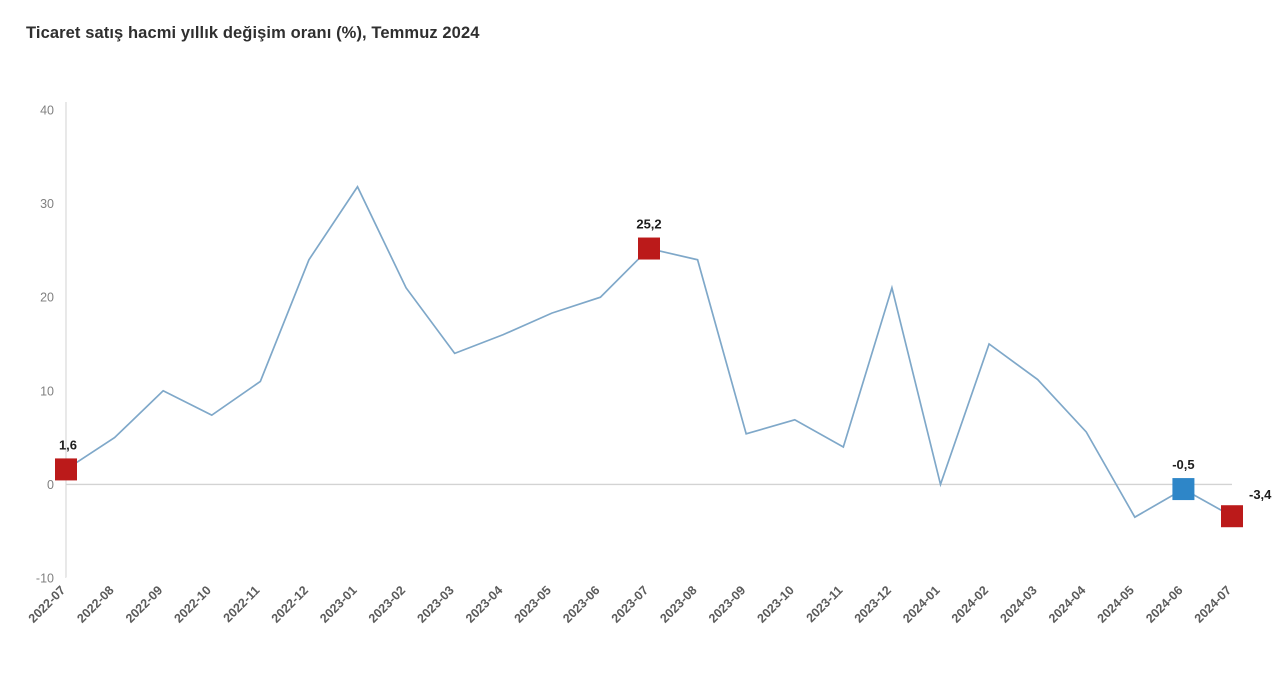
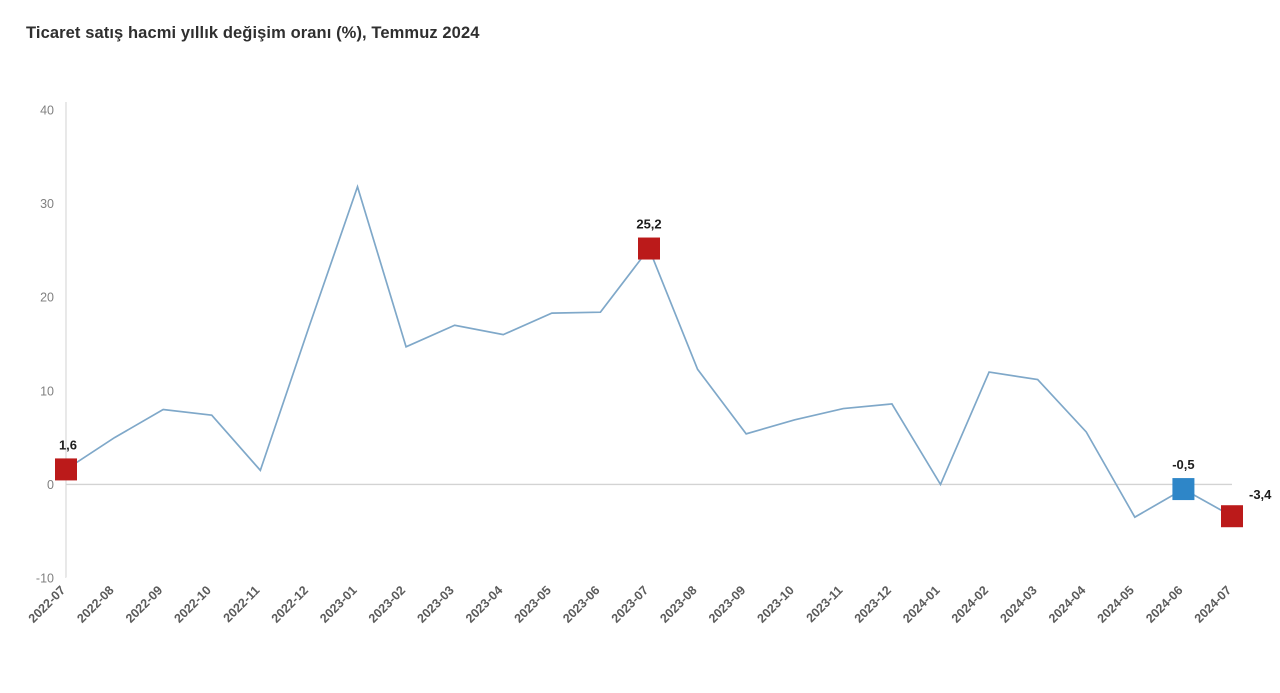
2022-09: 10 -> 8
2022-11: 11 -> 2
2022-12: 24 -> 17
2023-02: 21 -> 15
2023-03: 14 -> 17
2023-06: 20 -> 18
2023-08: 24 -> 12
2023-11: 4 -> 8
2023-12: 21 -> 9
2024-02: 15 -> 12
